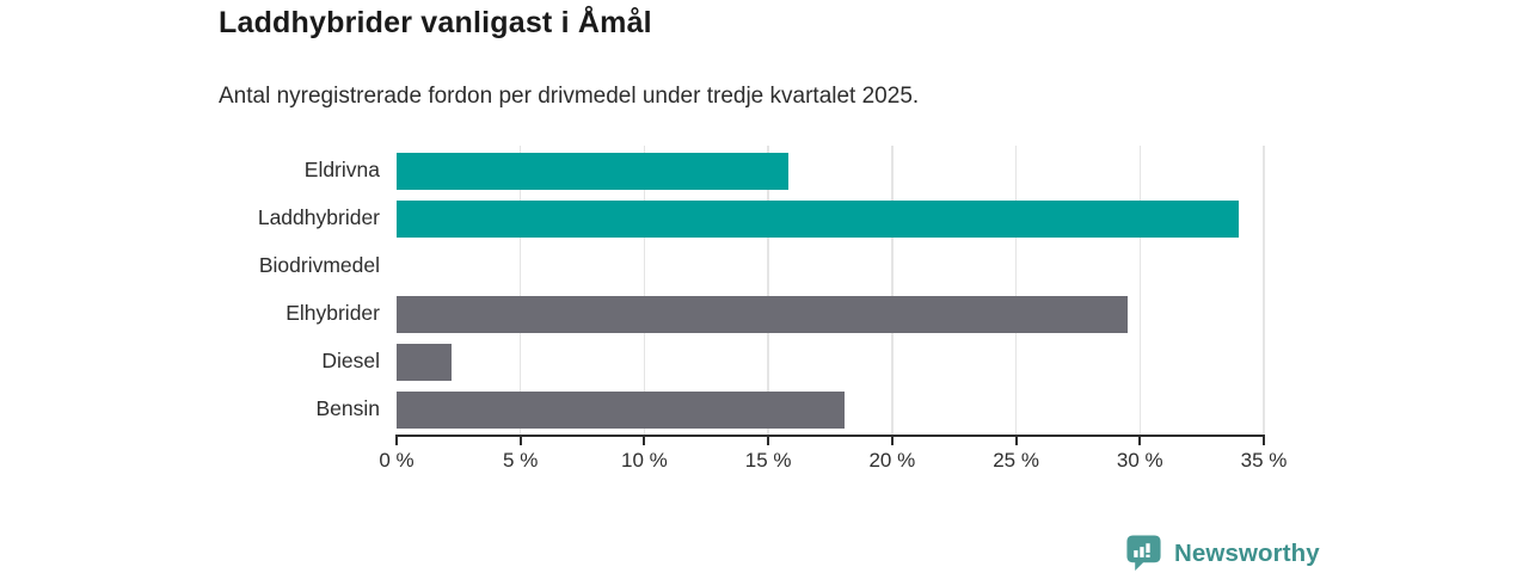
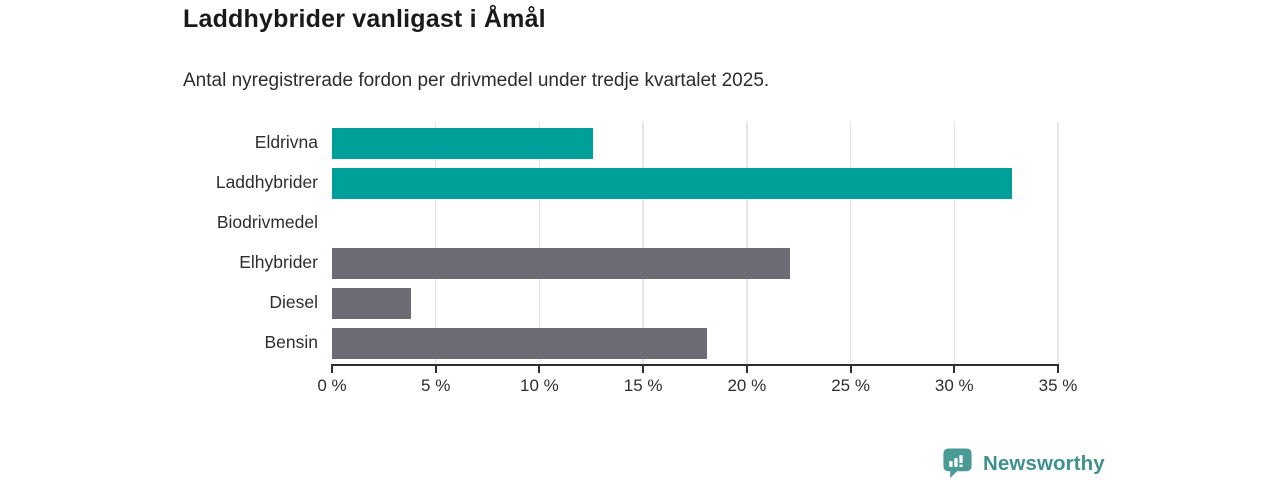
Eldrivna: 15.8% -> 12.6%
Laddhybrider: 34.0% -> 32.8%
Elhybrider: 29.5% -> 22.1%
Diesel: 2.2% -> 3.8%
